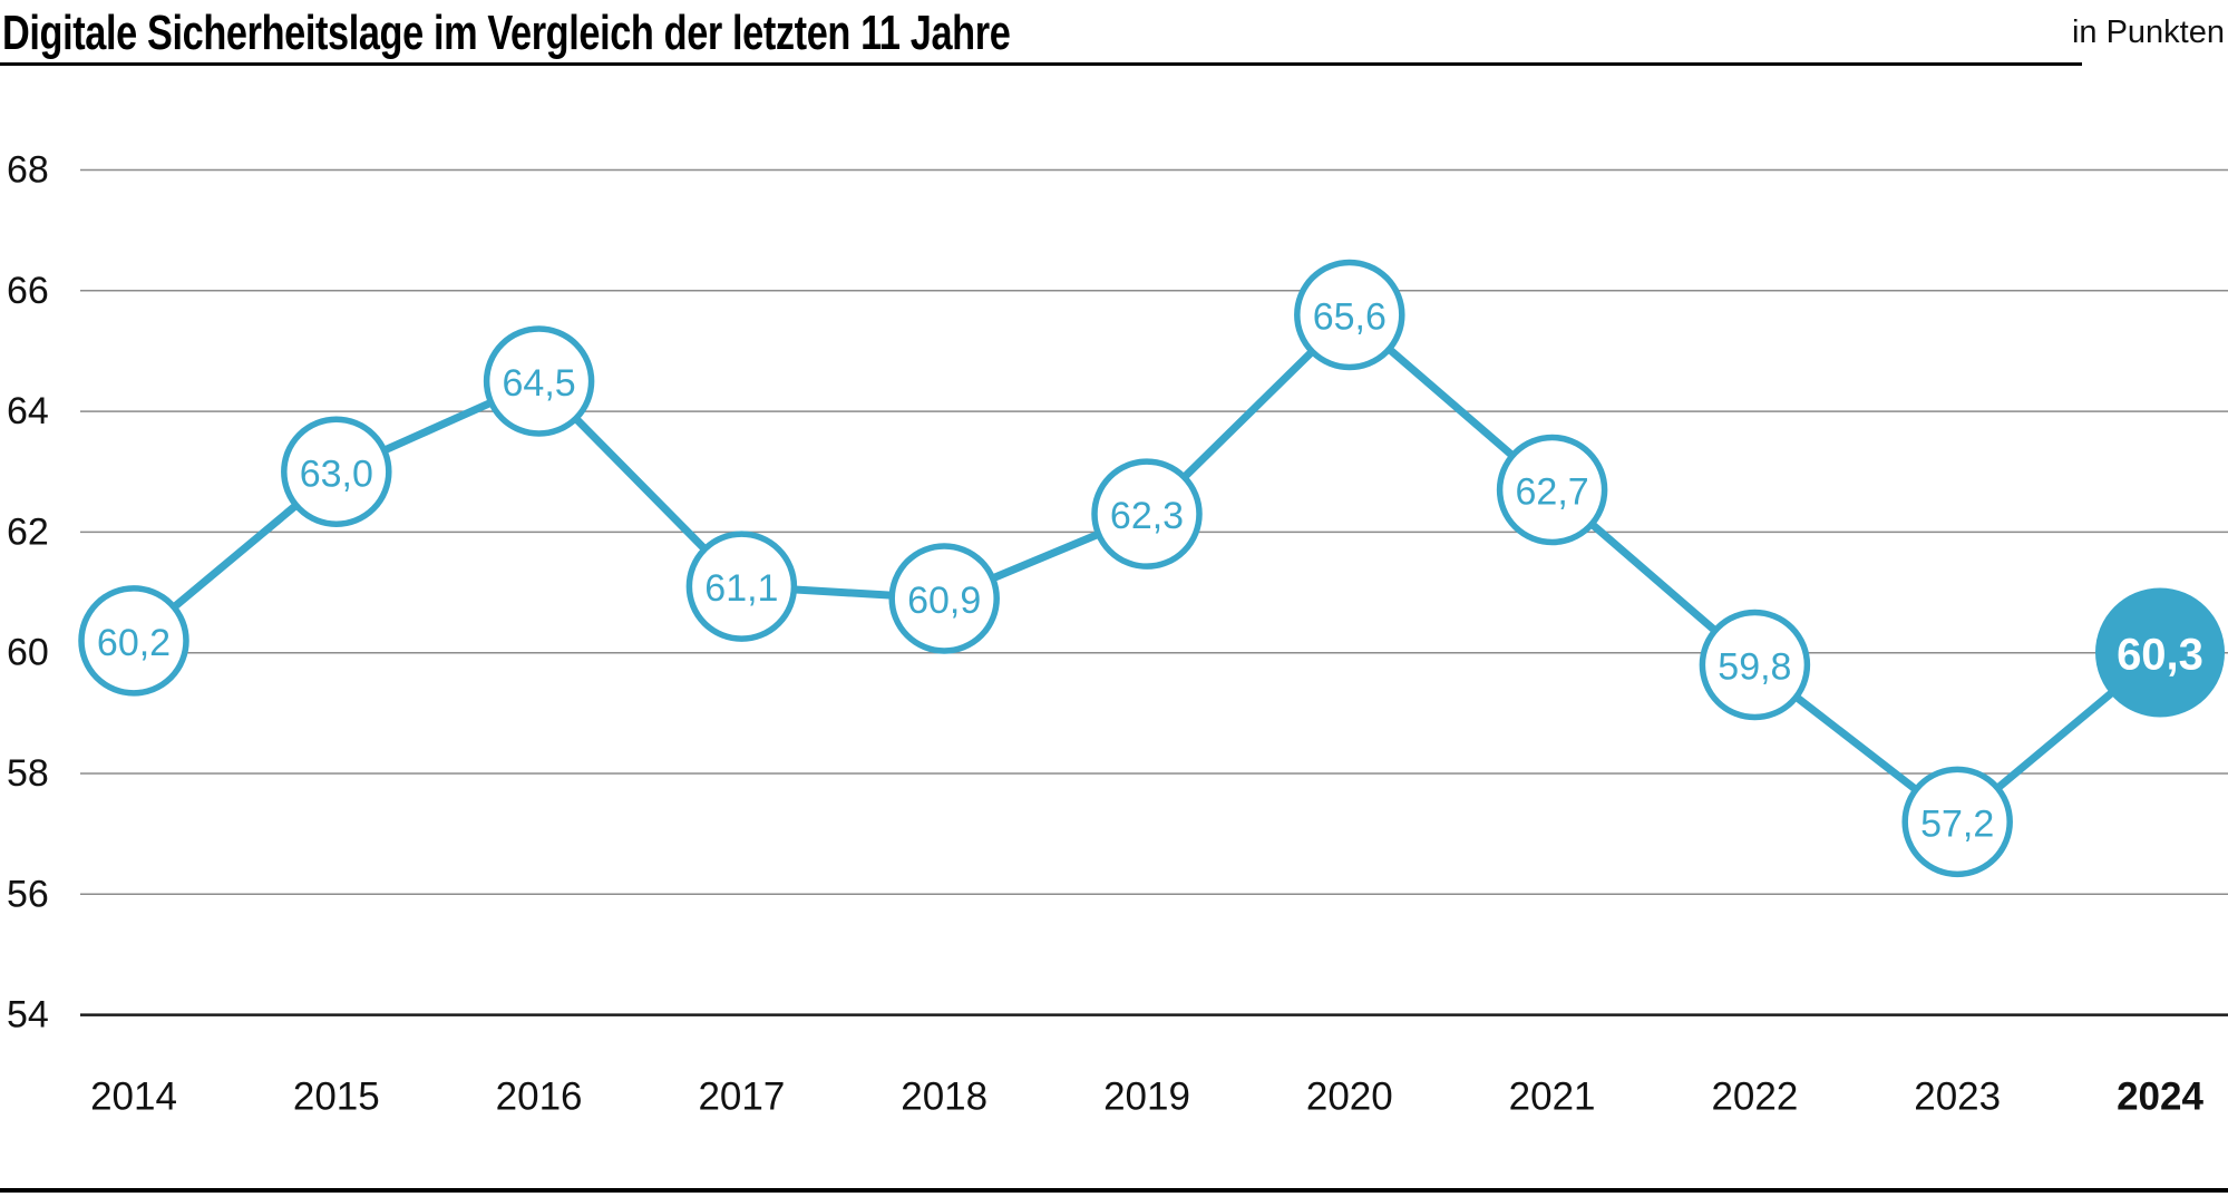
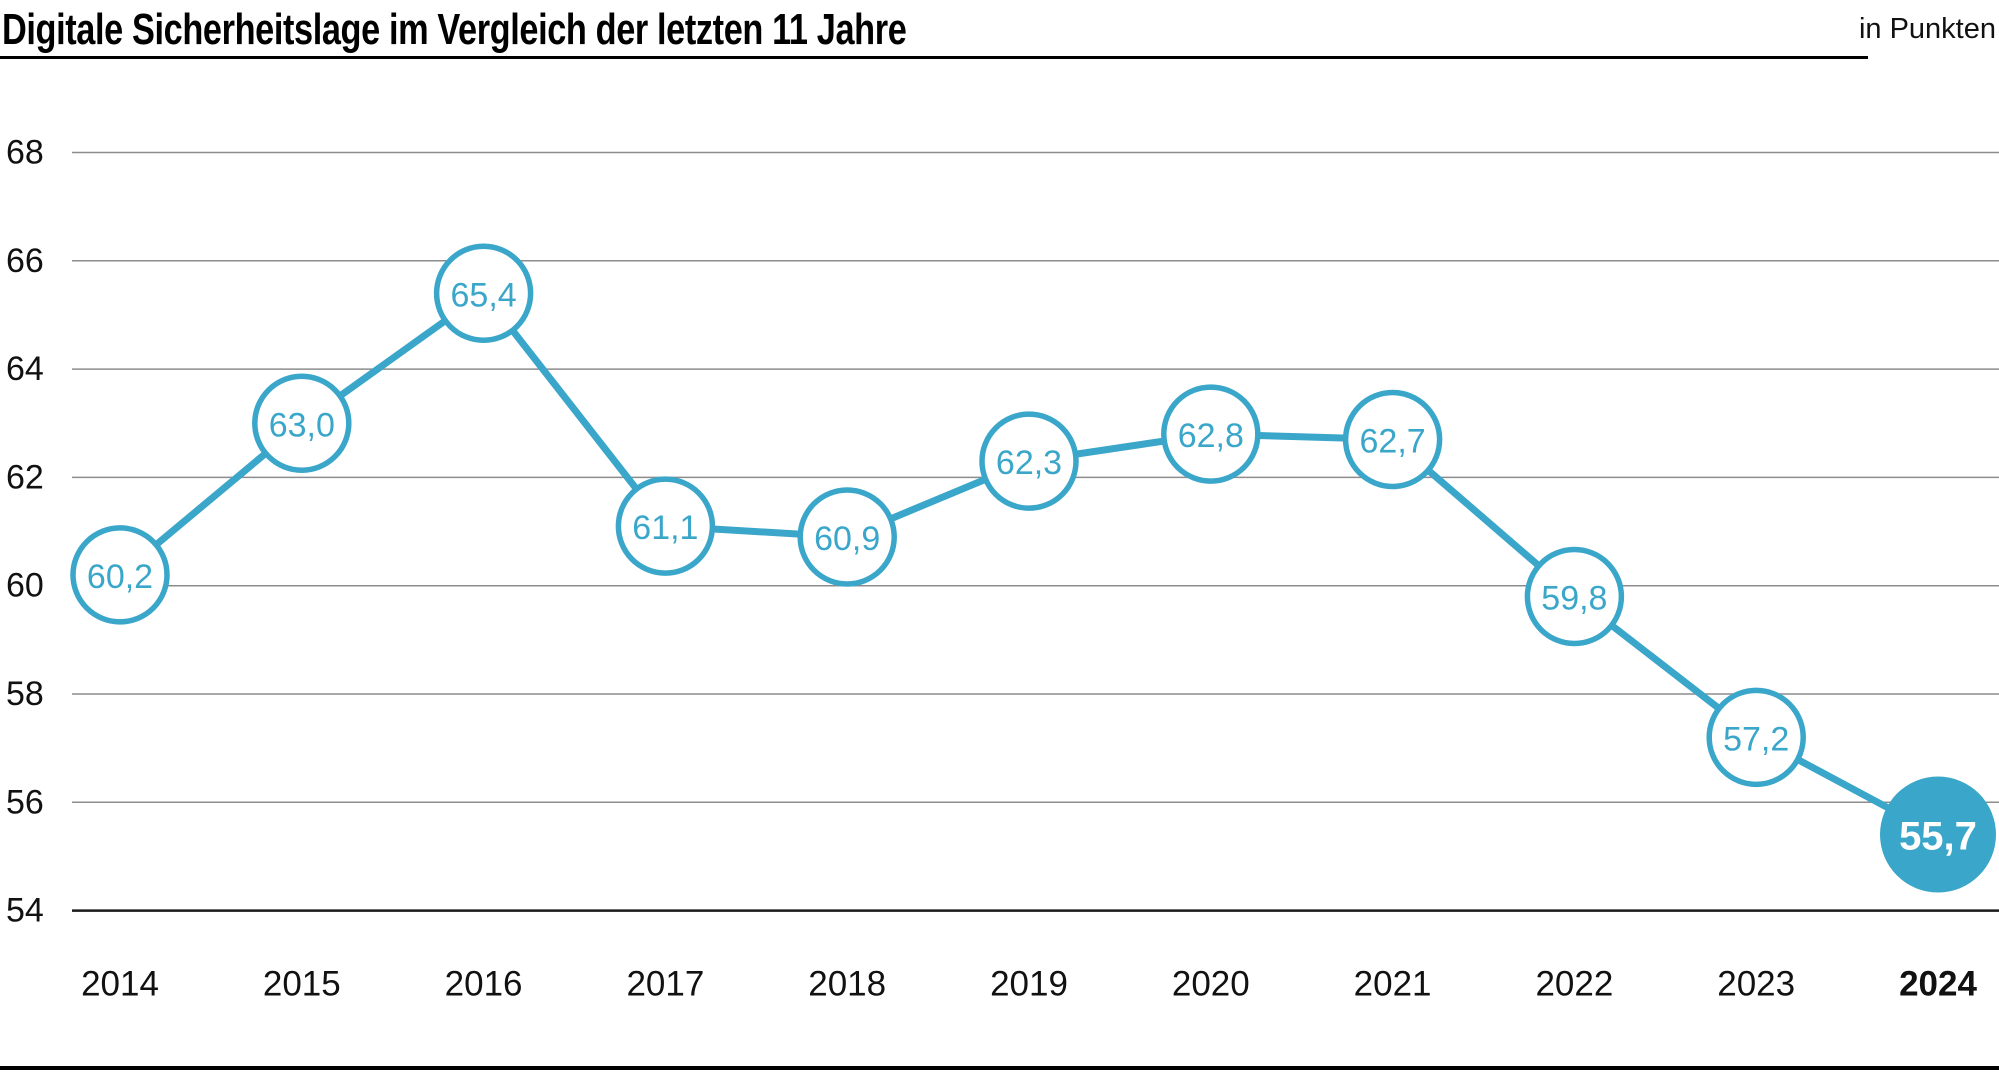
2016: 64,5 -> 65,4
2020: 65,6 -> 62,8
2024: 60,3 -> 55,7
